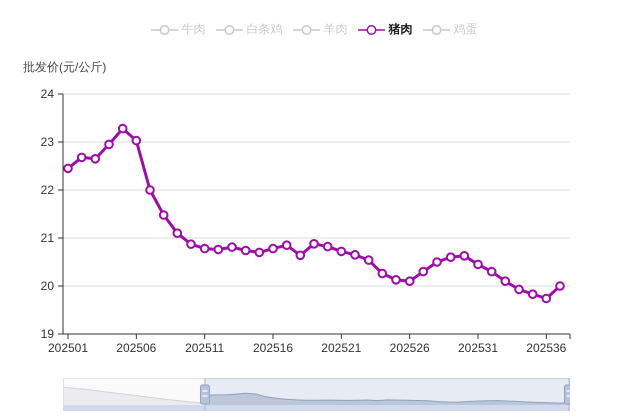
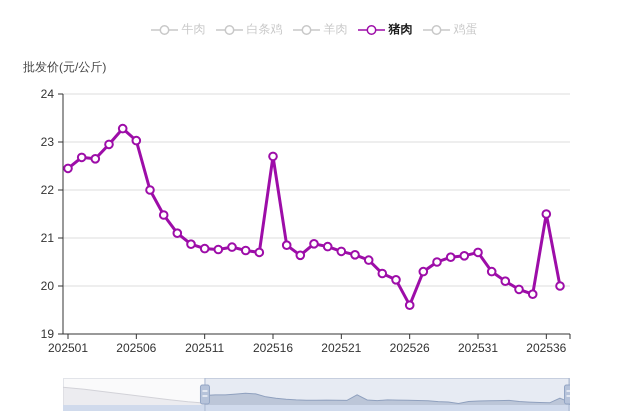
202516: 20.8 -> 22.7
202526: 20.1 -> 19.6
202531: 20.4 -> 20.7
202536: 19.7 -> 21.5
